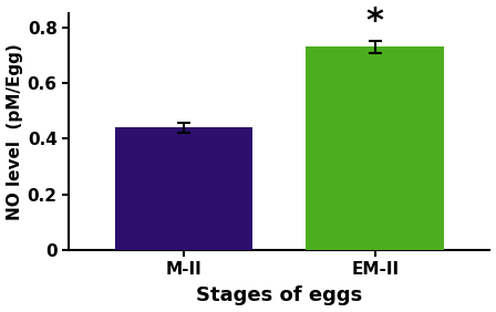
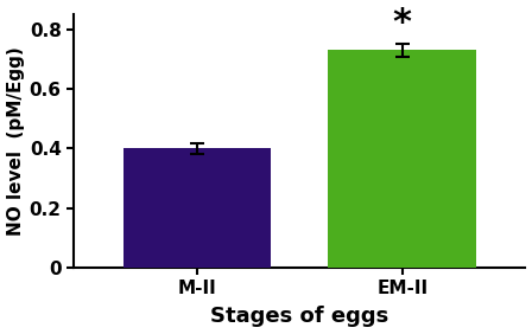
M-II: 0.44 -> 0.40
